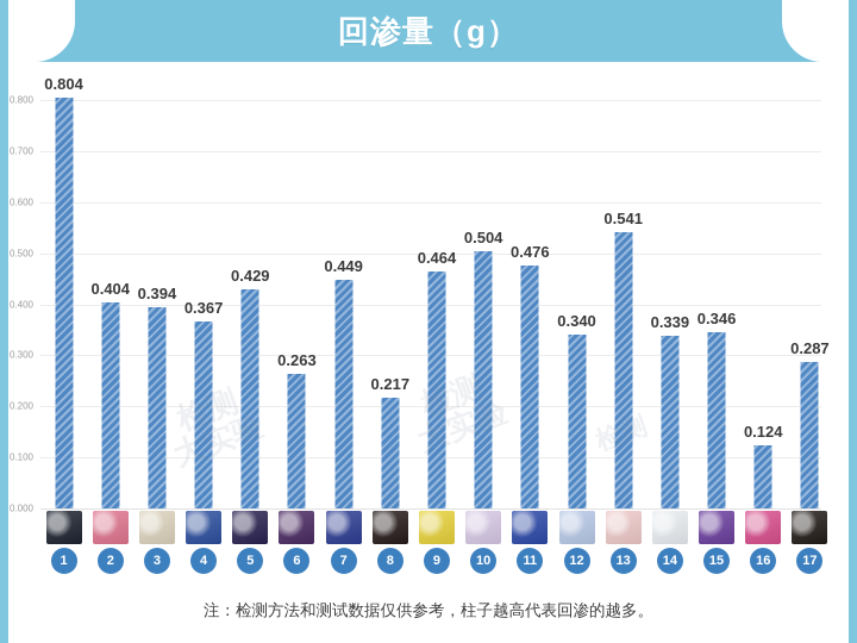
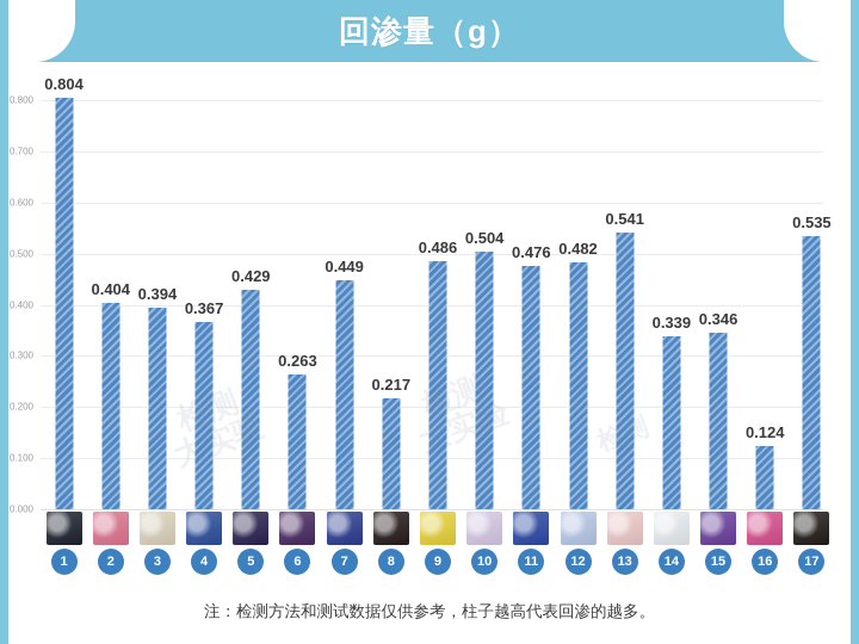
9: 0.464 -> 0.486
12: 0.340 -> 0.482
17: 0.287 -> 0.535
